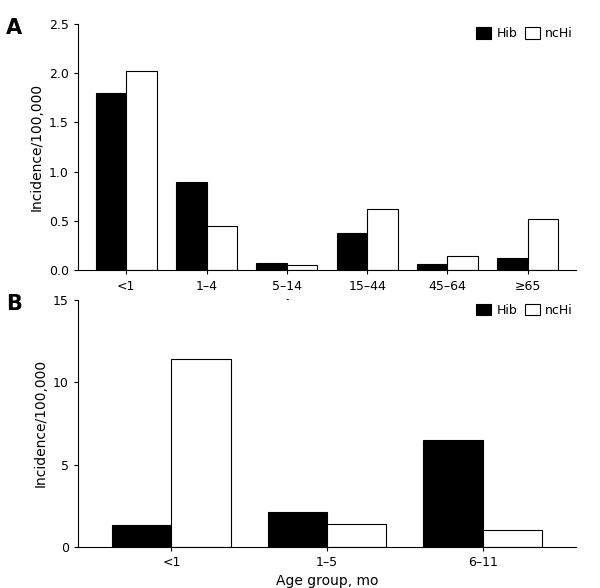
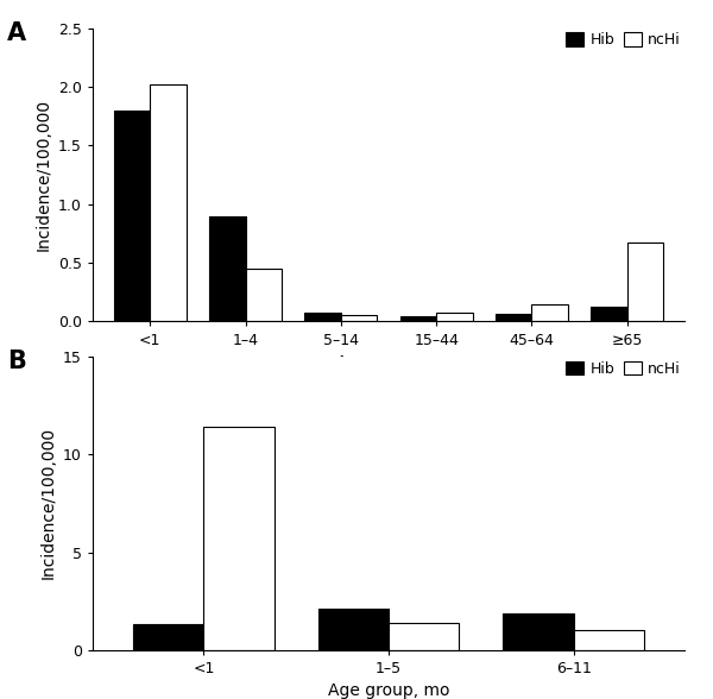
Hib/15–44: 0.38 -> 0.05
ncHi/15–44: 0.62 -> 0.08
ncHi/≥65: 0.52 -> 0.67
Hib/6–11: 6.5 -> 1.9
